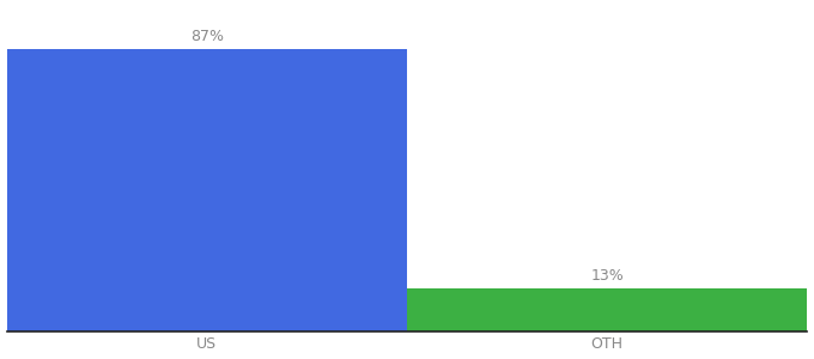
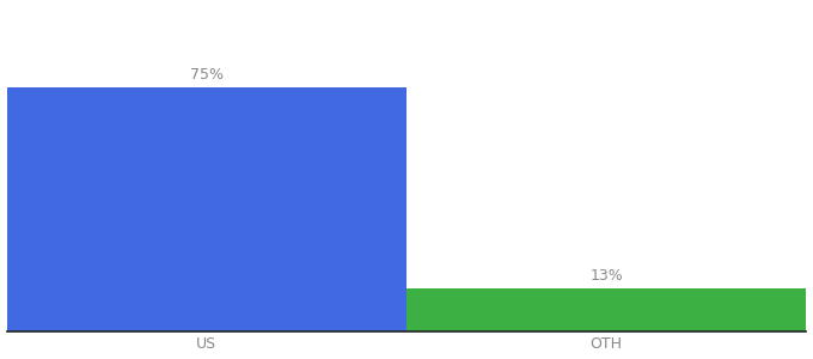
US: 87% -> 75%
